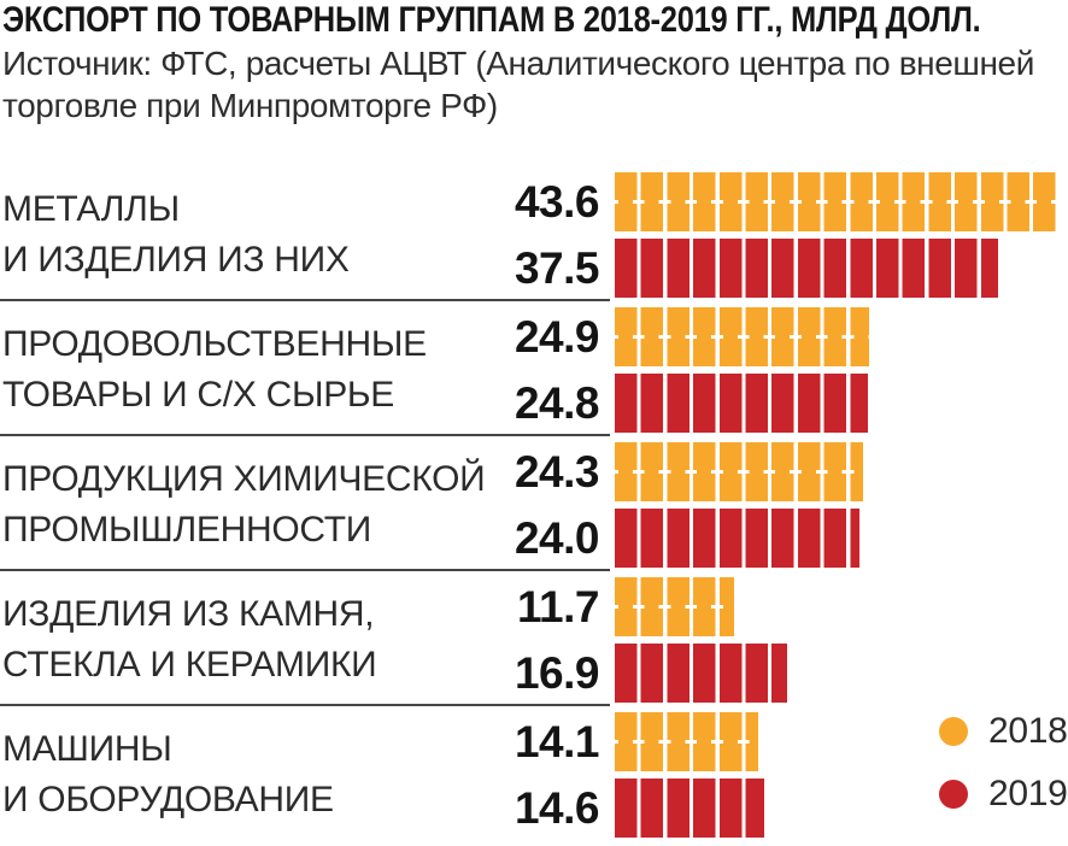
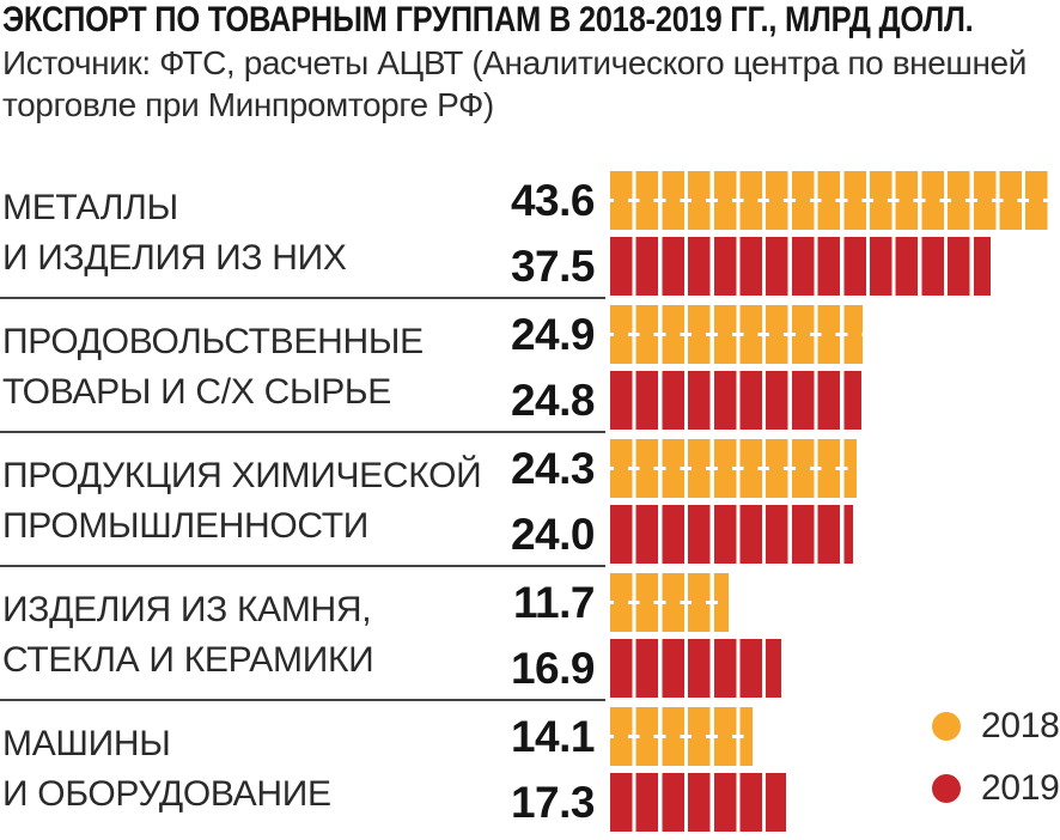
2019/МАШИНЫ И ОБОРУДОВАНИЕ: 14.6 -> 17.3
